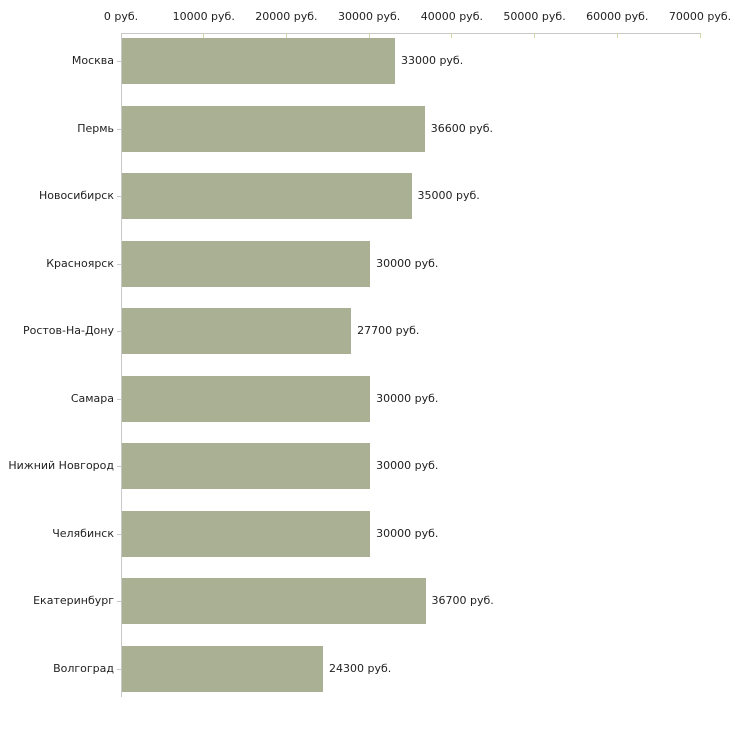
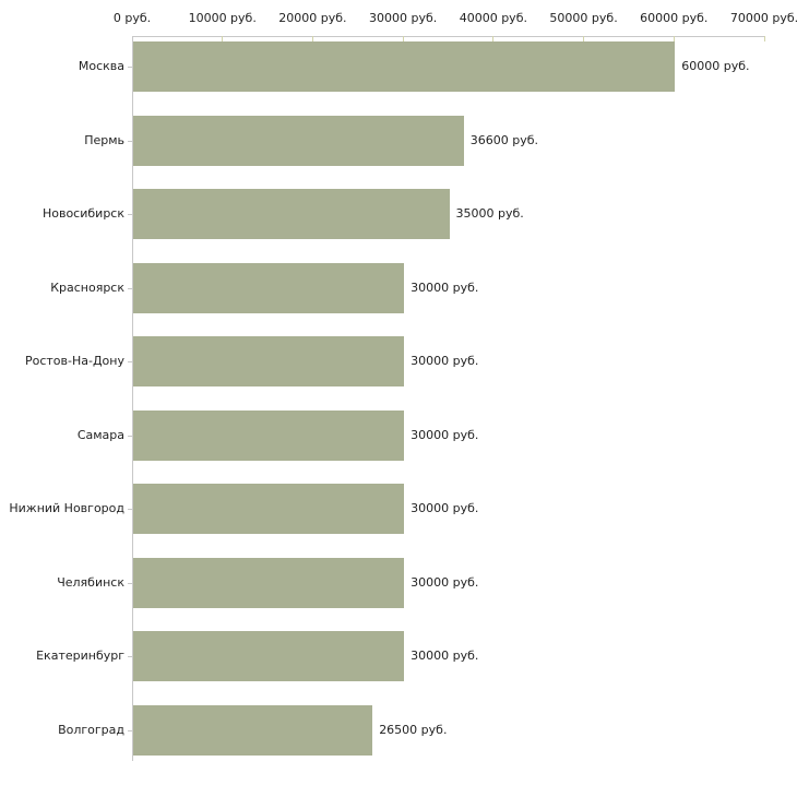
Москва: 33000 -> 60000
Ростов-На-Дону: 27700 -> 30000
Екатеринбург: 36700 -> 30000
Волгоград: 24300 -> 26500
